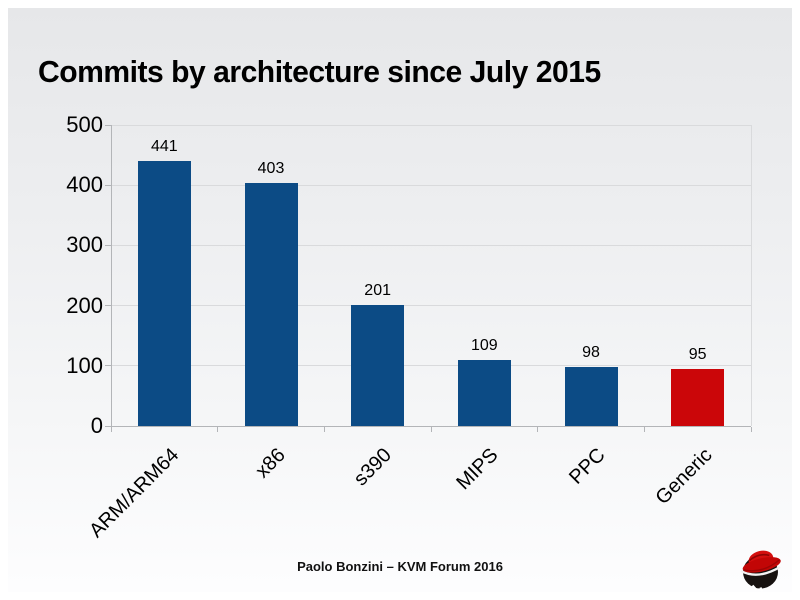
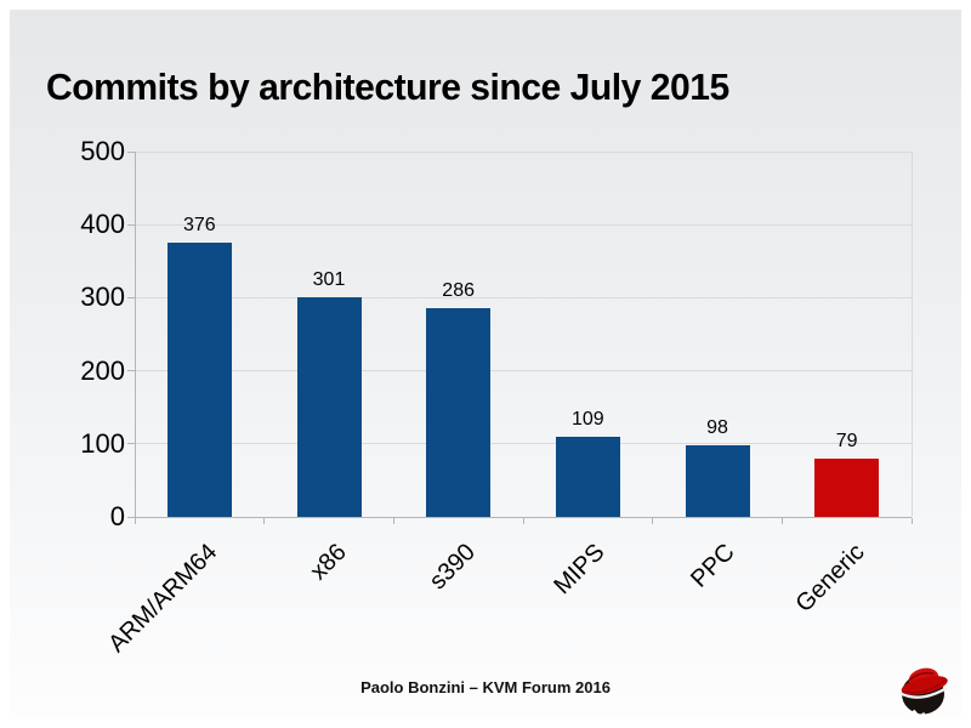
ARM/ARM64: 441 -> 376
x86: 403 -> 301
s390: 201 -> 286
Generic: 95 -> 79
